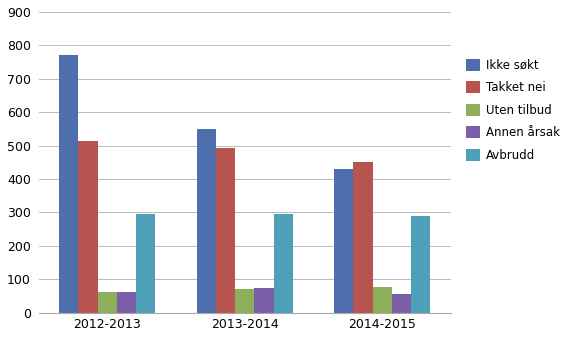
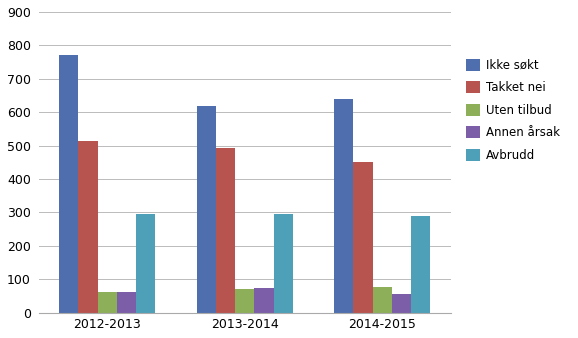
Ikke søkt/2013-2014: 550 -> 618
Ikke søkt/2014-2015: 430 -> 638
